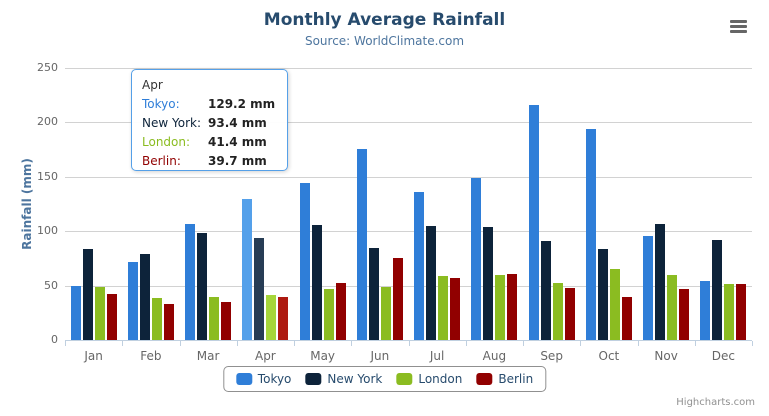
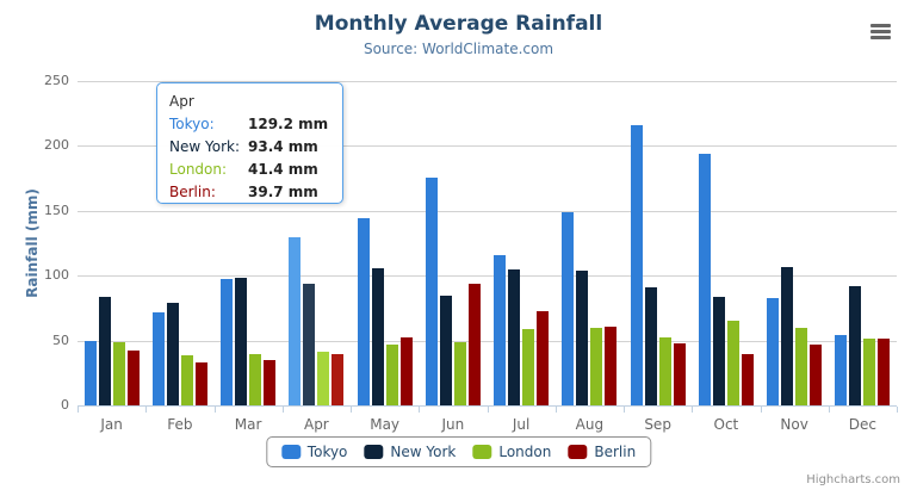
Tokyo/Mar: 106 -> 97
Berlin/Jun: 76 -> 94
Tokyo/Jul: 136 -> 116
Berlin/Jul: 57 -> 73
Tokyo/Nov: 96 -> 83
